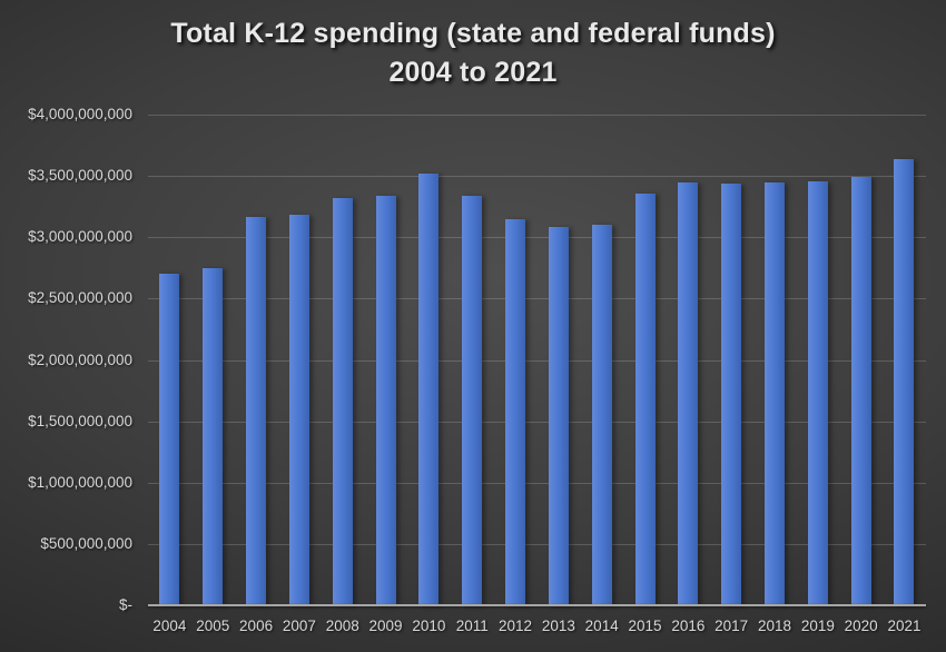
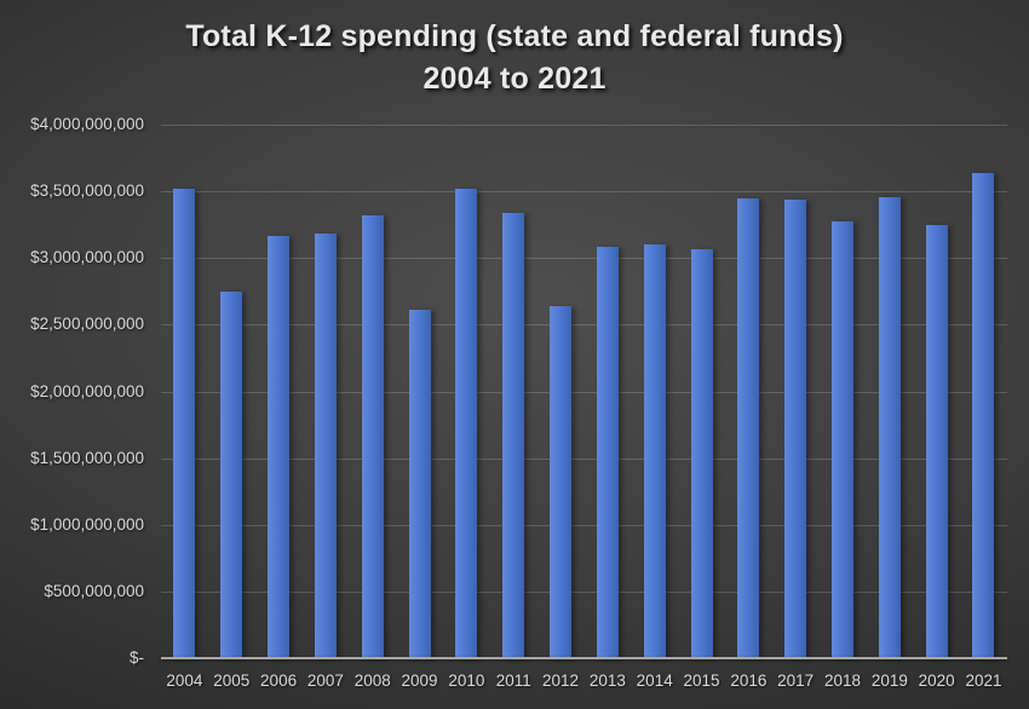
2004: $2700000000 -> $3520000000
2009: $3340000000 -> $2610000000
2012: $3150000000 -> $2640000000
2015: $3360000000 -> $3070000000
2018: $3450000000 -> $3270000000
2020: $3490000000 -> $3250000000
